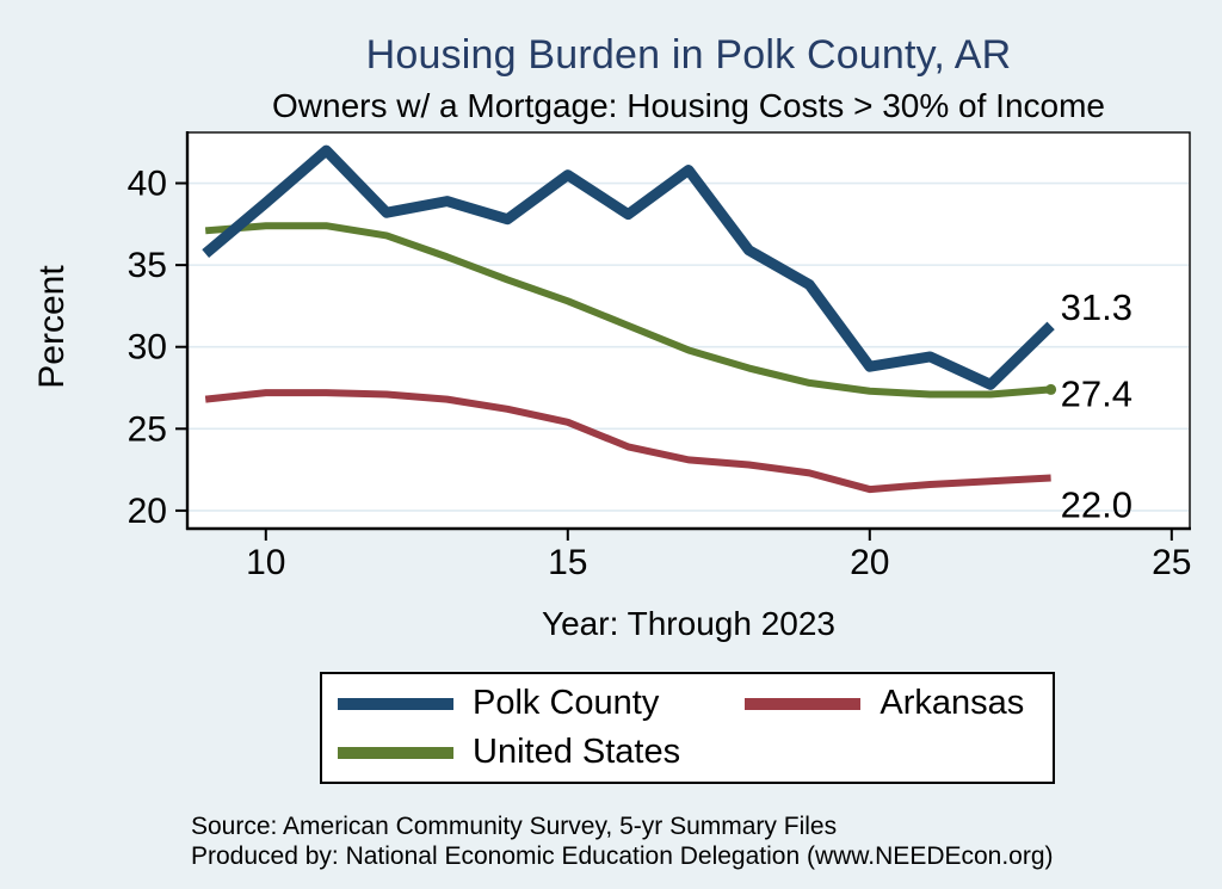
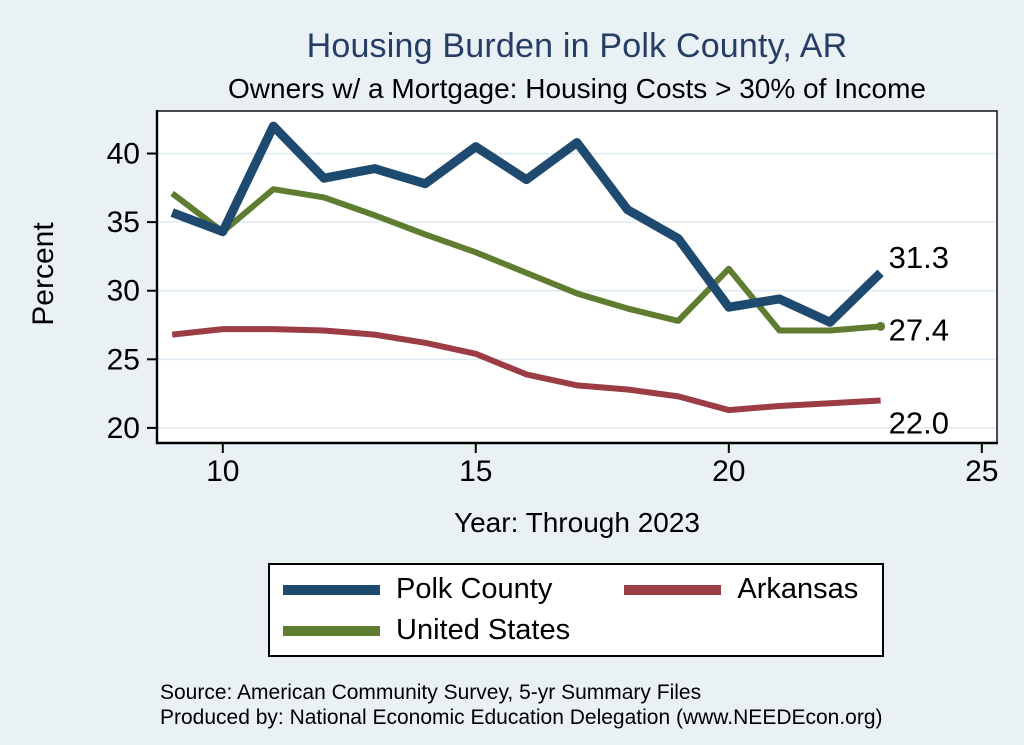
Polk County/10: 38.8 -> 34.3
United States/10: 37.4 -> 34.3
United States/20: 27.3 -> 31.6
